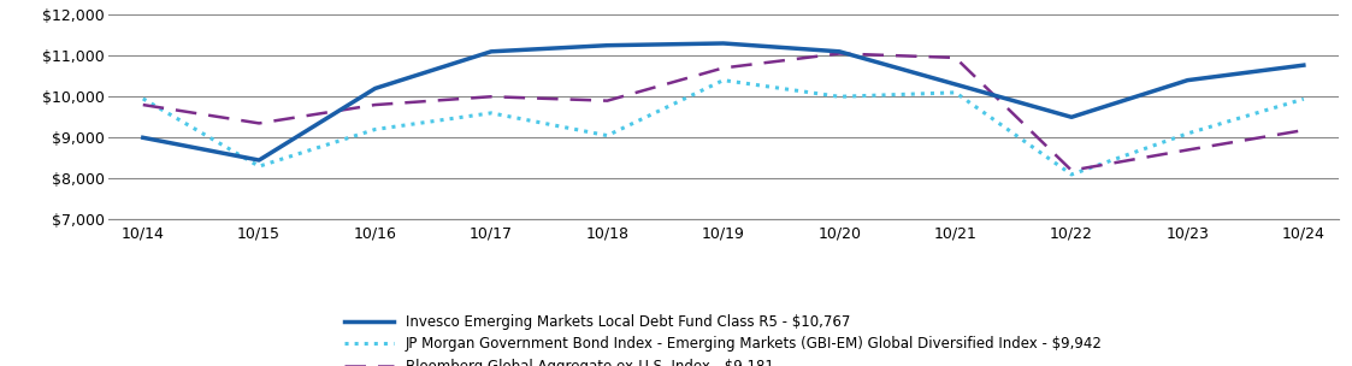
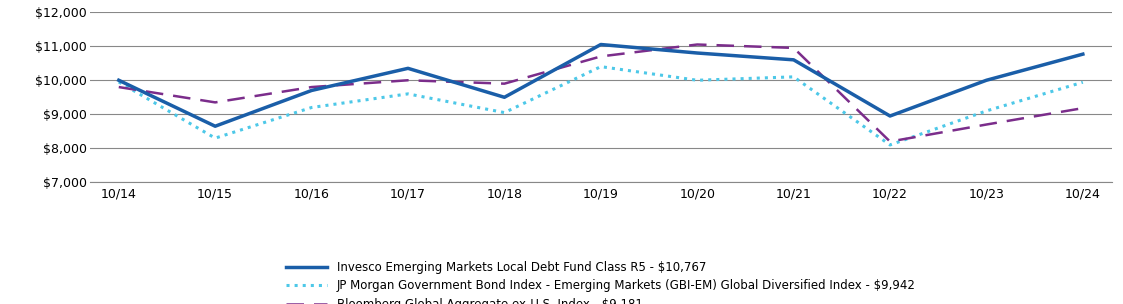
Invesco Emerging Markets Local Debt Fund Class R5 - $10,767/10/14: $9,000 -> $10,000
Invesco Emerging Markets Local Debt Fund Class R5 - $10,767/10/15: $8,450 -> $8,650
Invesco Emerging Markets Local Debt Fund Class R5 - $10,767/10/16: $10,200 -> $9,700
Invesco Emerging Markets Local Debt Fund Class R5 - $10,767/10/17: $11,100 -> $10,350
Invesco Emerging Markets Local Debt Fund Class R5 - $10,767/10/18: $11,250 -> $9,500
Invesco Emerging Markets Local Debt Fund Class R5 - $10,767/10/19: $11,300 -> $11,050
Invesco Emerging Markets Local Debt Fund Class R5 - $10,767/10/20: $11,100 -> $10,800
Invesco Emerging Markets Local Debt Fund Class R5 - $10,767/10/21: $10,300 -> $10,600
Invesco Emerging Markets Local Debt Fund Class R5 - $10,767/10/22: $9,500 -> $8,950
Invesco Emerging Markets Local Debt Fund Class R5 - $10,767/10/23: $10,400 -> $10,000
